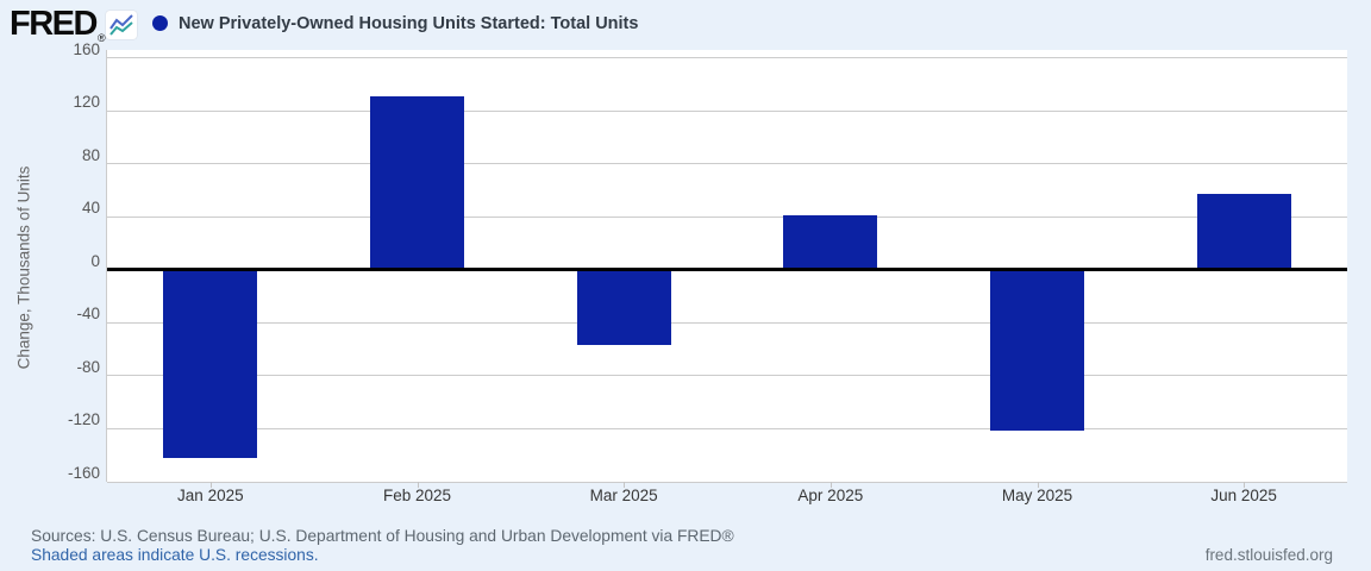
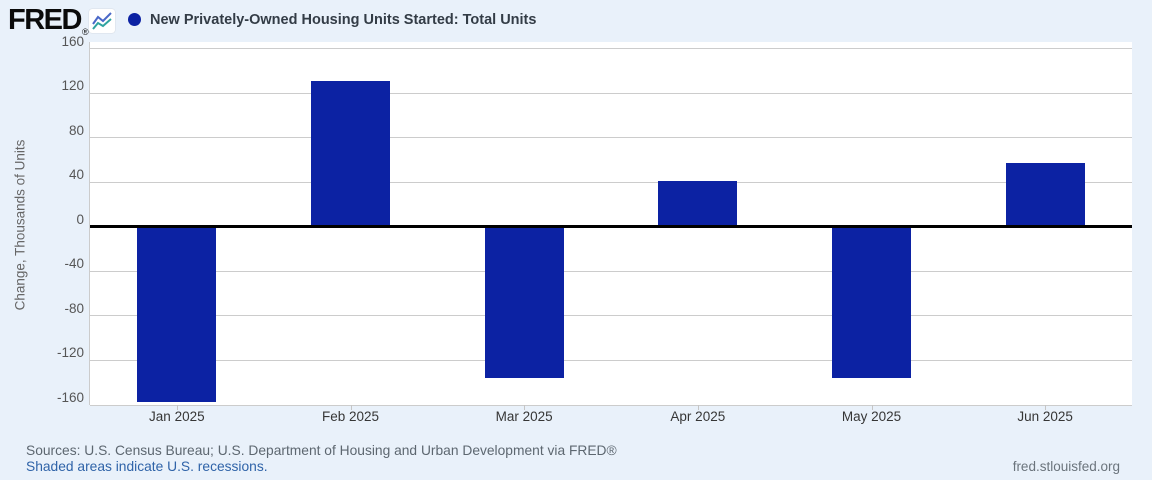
Jan 2025: -142 -> -157
Mar 2025: -57 -> -136
May 2025: -121 -> -136
